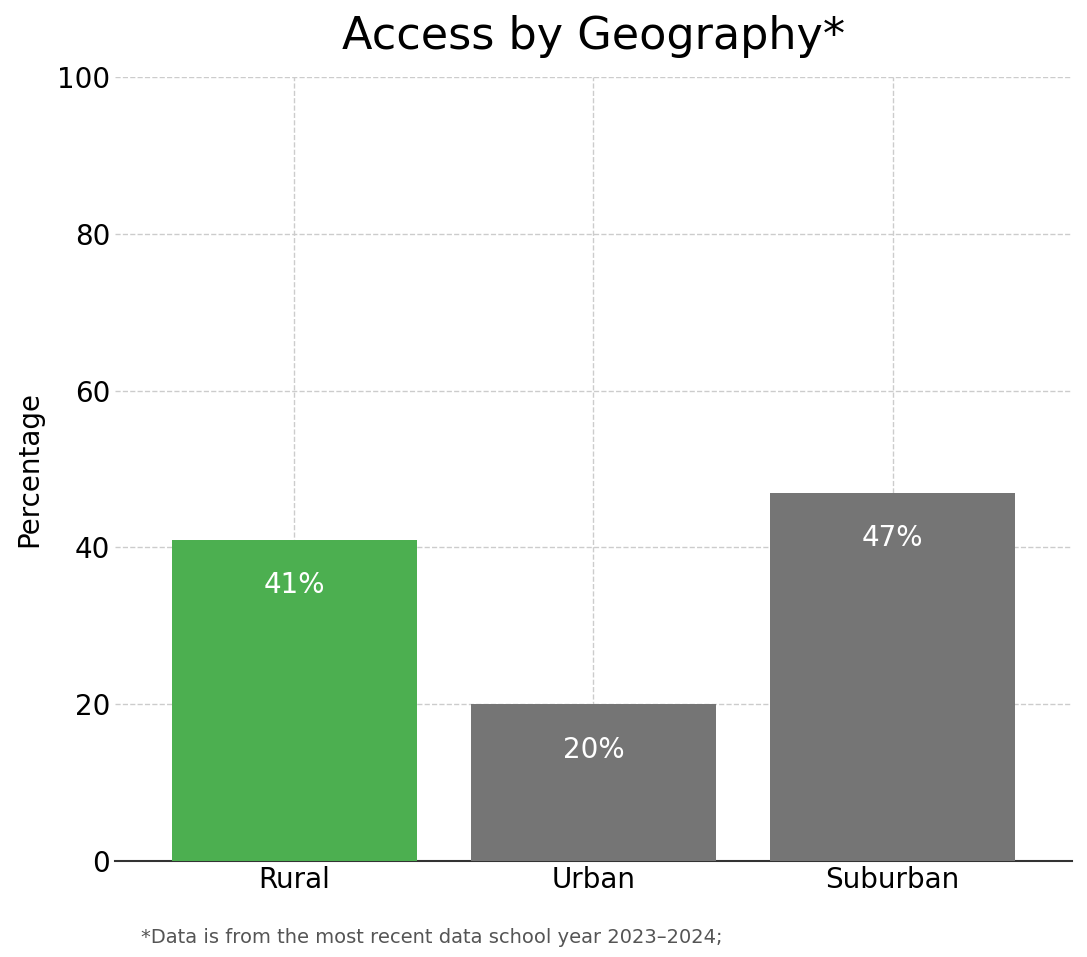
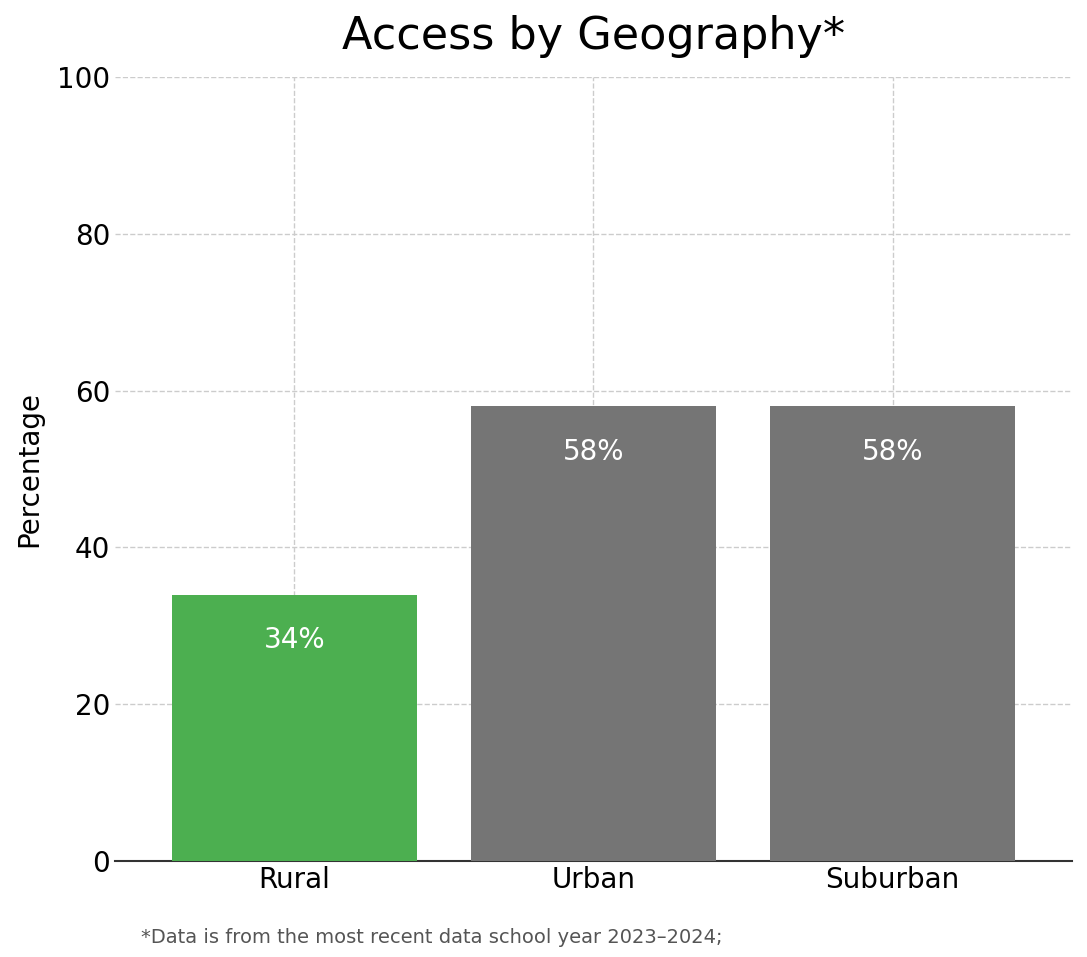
Rural: 41% -> 34%
Urban: 20% -> 58%
Suburban: 47% -> 58%
